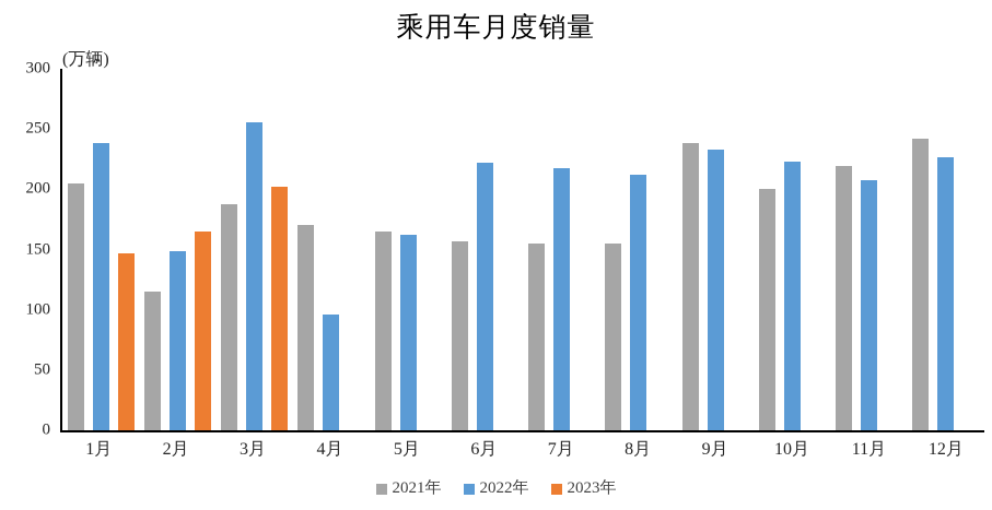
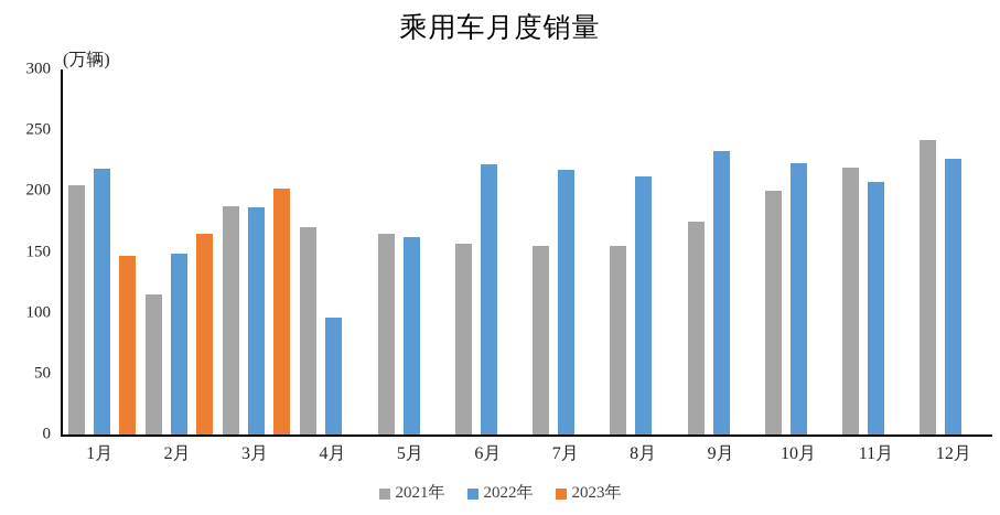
2022年/1月: 238 -> 219
2022年/3月: 256 -> 186
2021年/9月: 238 -> 175
